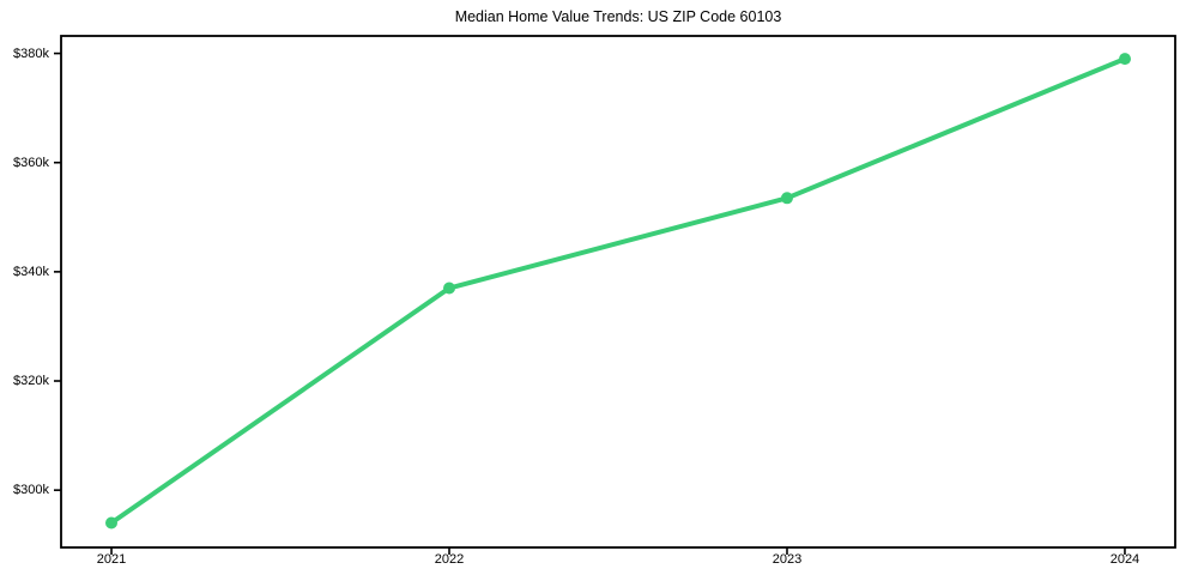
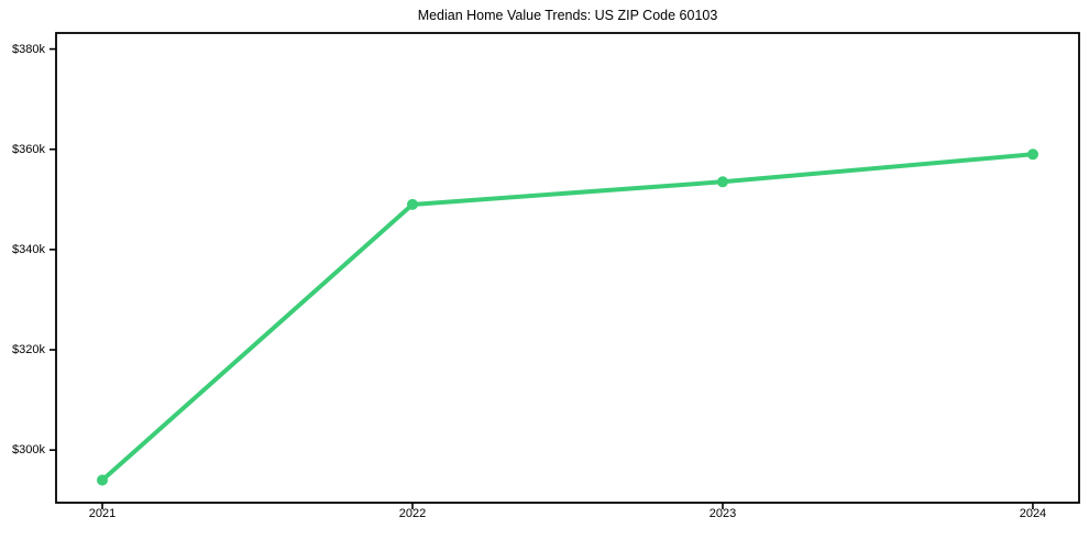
2022: $337k -> $349k
2024: $379k -> $359k
